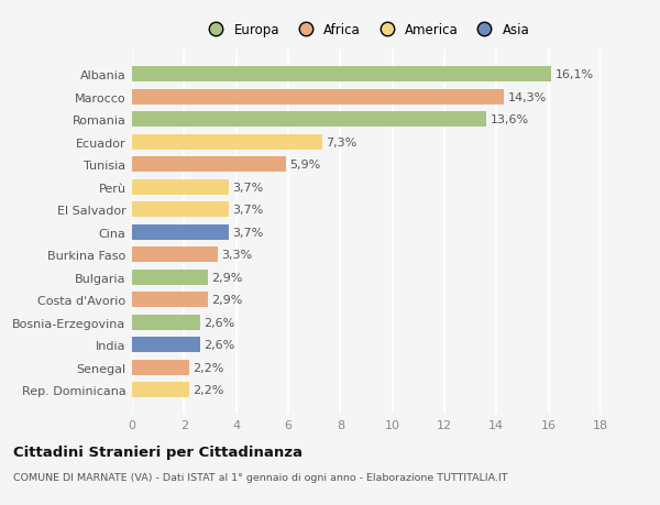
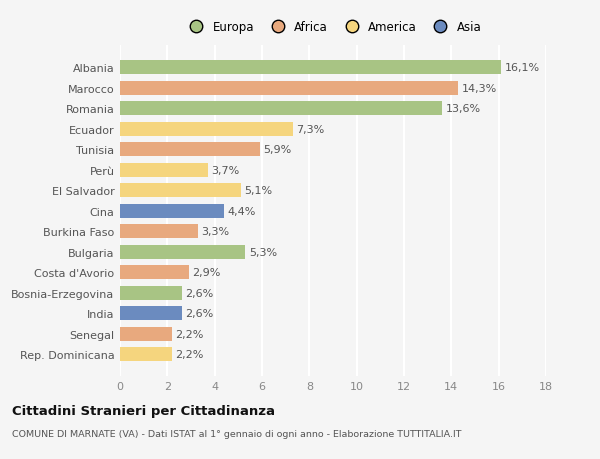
El Salvador: 3,7% -> 5,1%
Cina: 3,7% -> 4,4%
Bulgaria: 2,9% -> 5,3%
